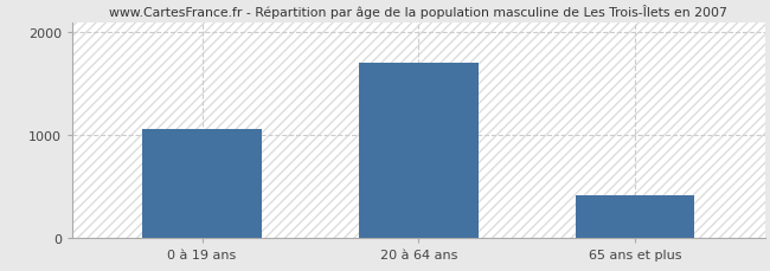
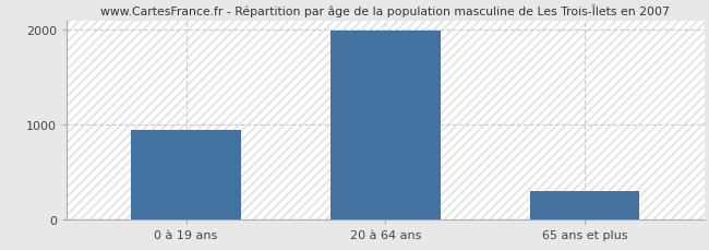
0 à 19 ans: 1060 -> 950
20 à 64 ans: 1700 -> 1990
65 ans et plus: 420 -> 300
